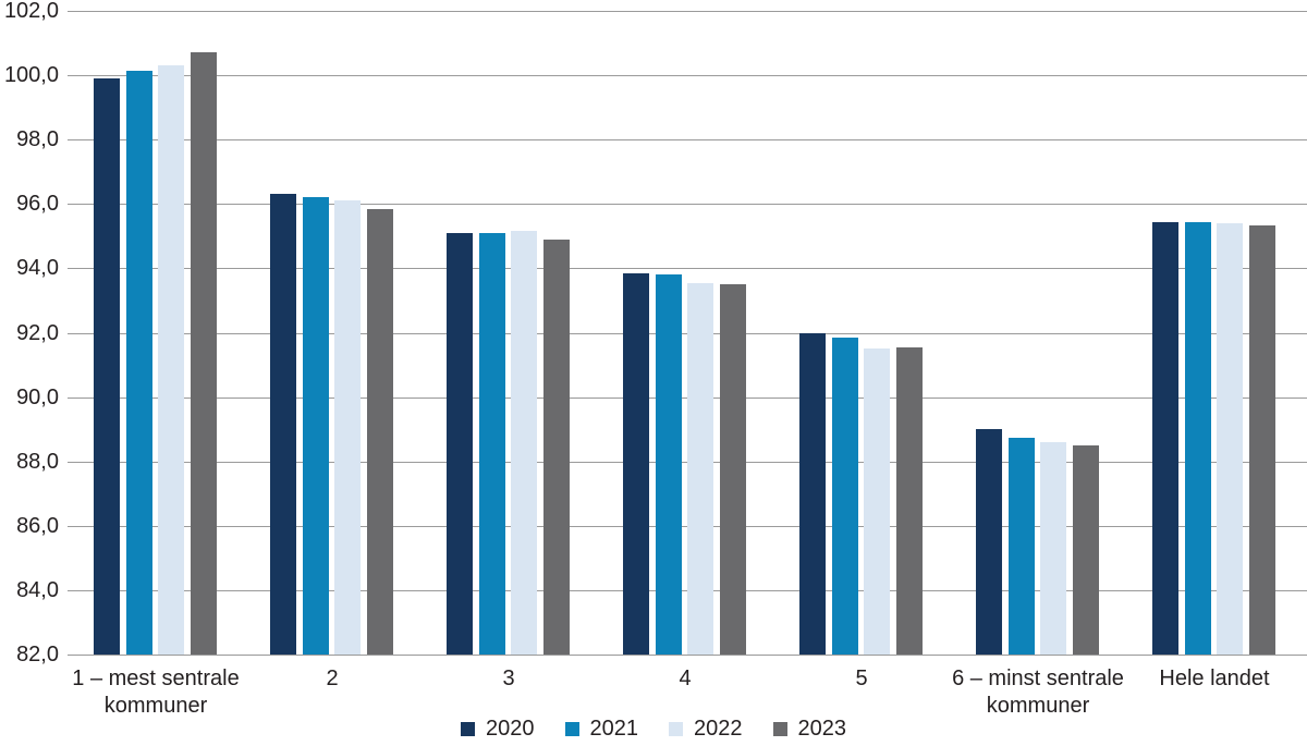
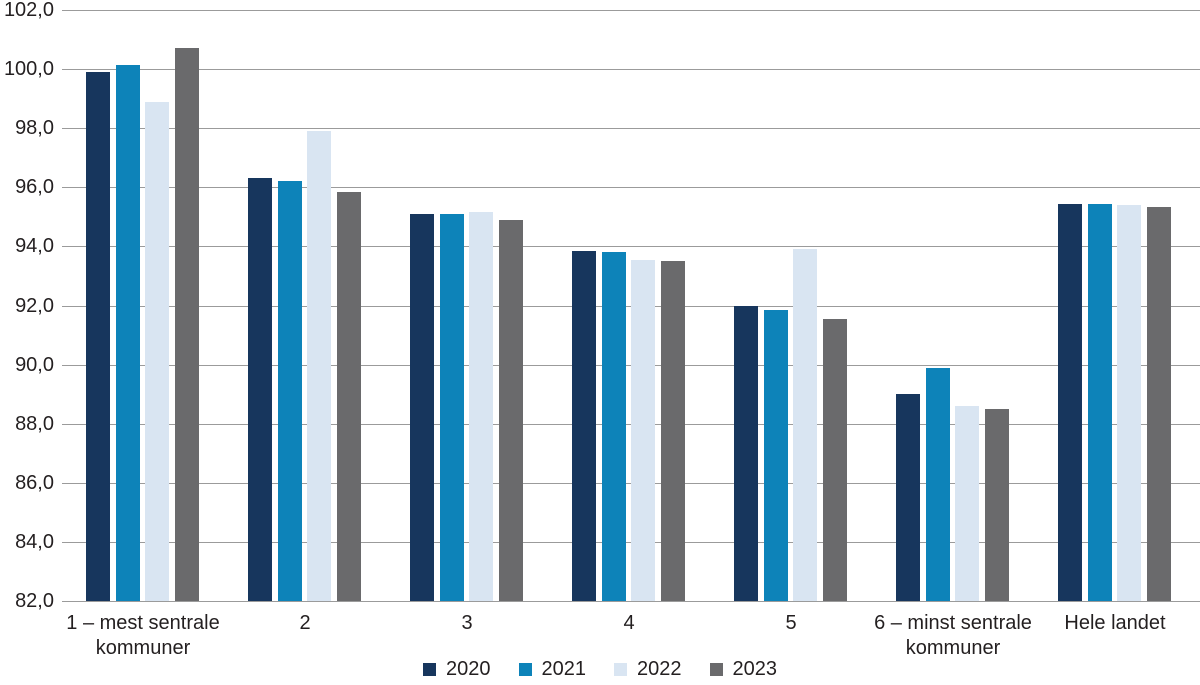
2022/1 – mest sentrale kommuner: 100,3 -> 98,9
2022/2: 96,1 -> 97,9
2022/5: 91,5 -> 93,9
2021/6 – minst sentrale kommuner: 88,8 -> 89,9
